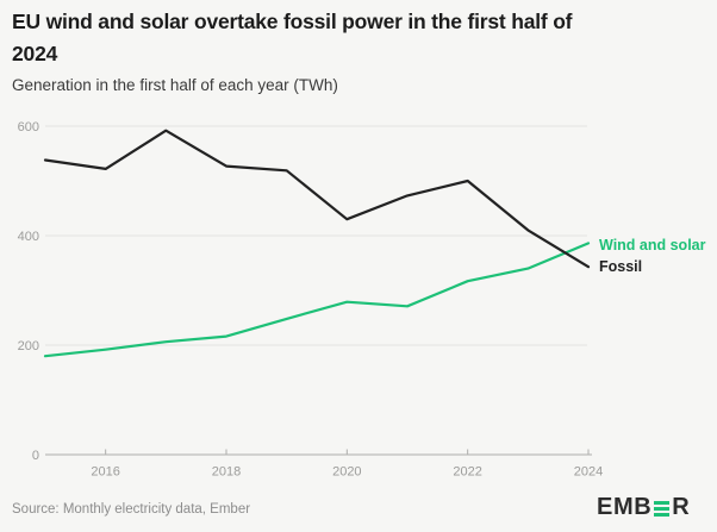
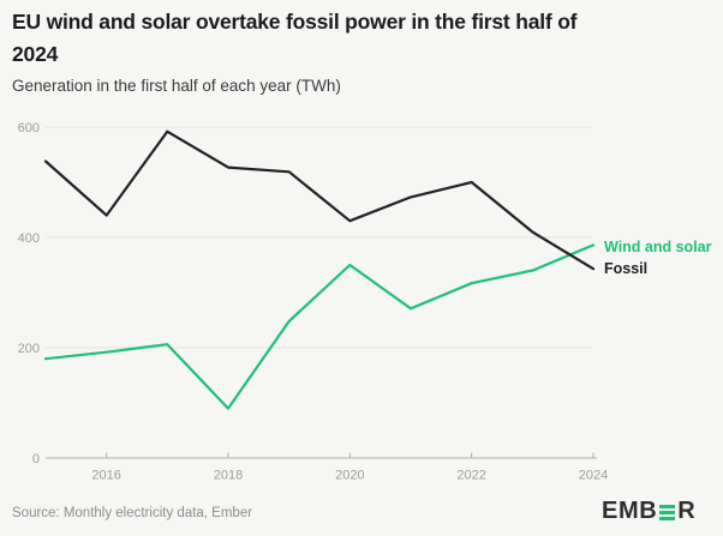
Fossil/2016: 520 -> 440
Wind and solar/2018: 220 -> 90
Wind and solar/2020: 280 -> 350
